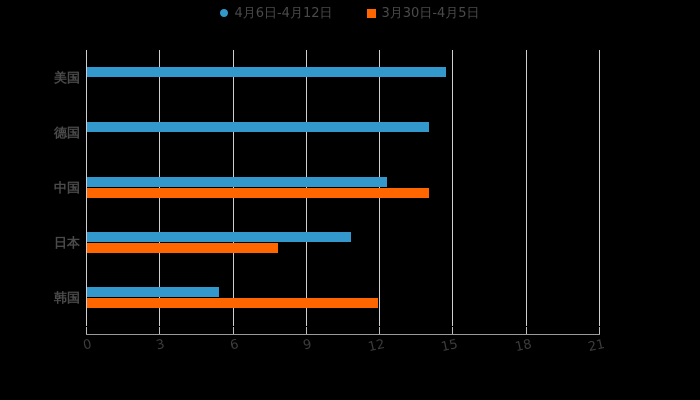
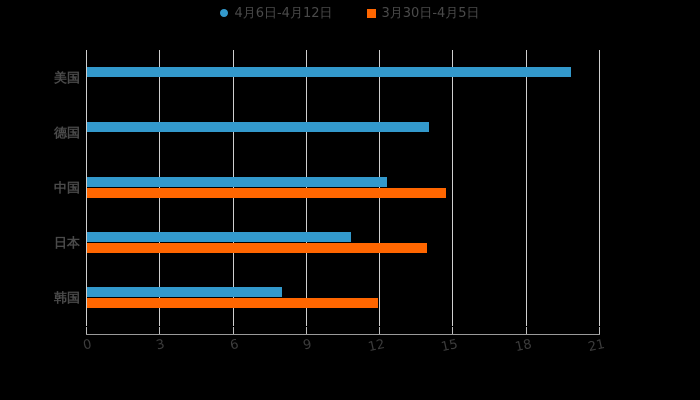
4月6日-4月12日/美国: 14.7 -> 19.8
3月30日-4月5日/中国: 14.0 -> 14.7
3月30日-4月5日/日本: 7.8 -> 13.9
4月6日-4月12日/韩国: 5.4 -> 8.0
